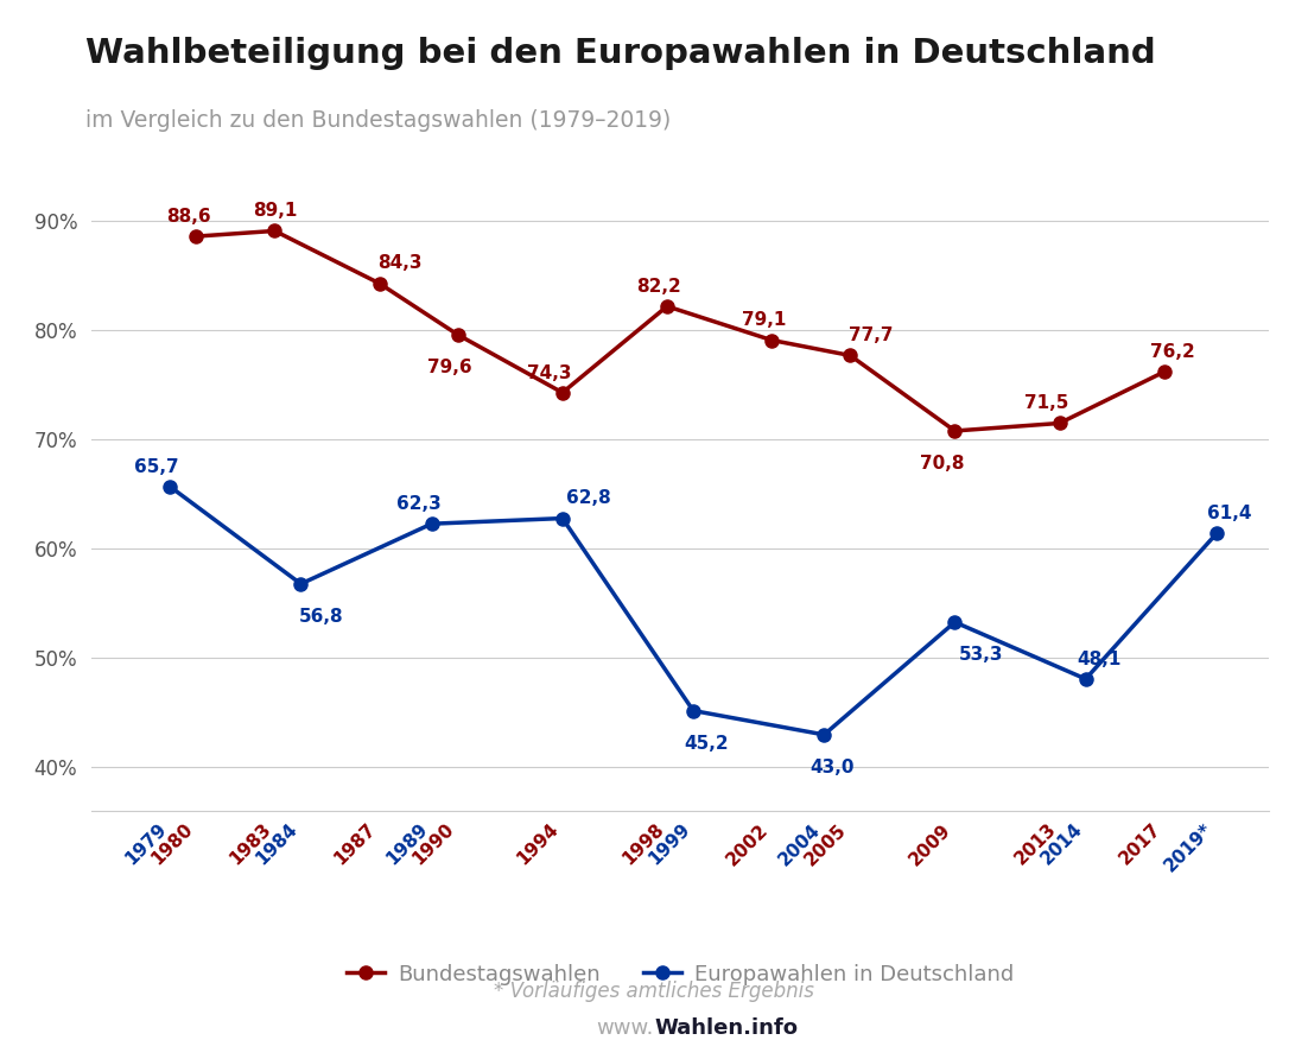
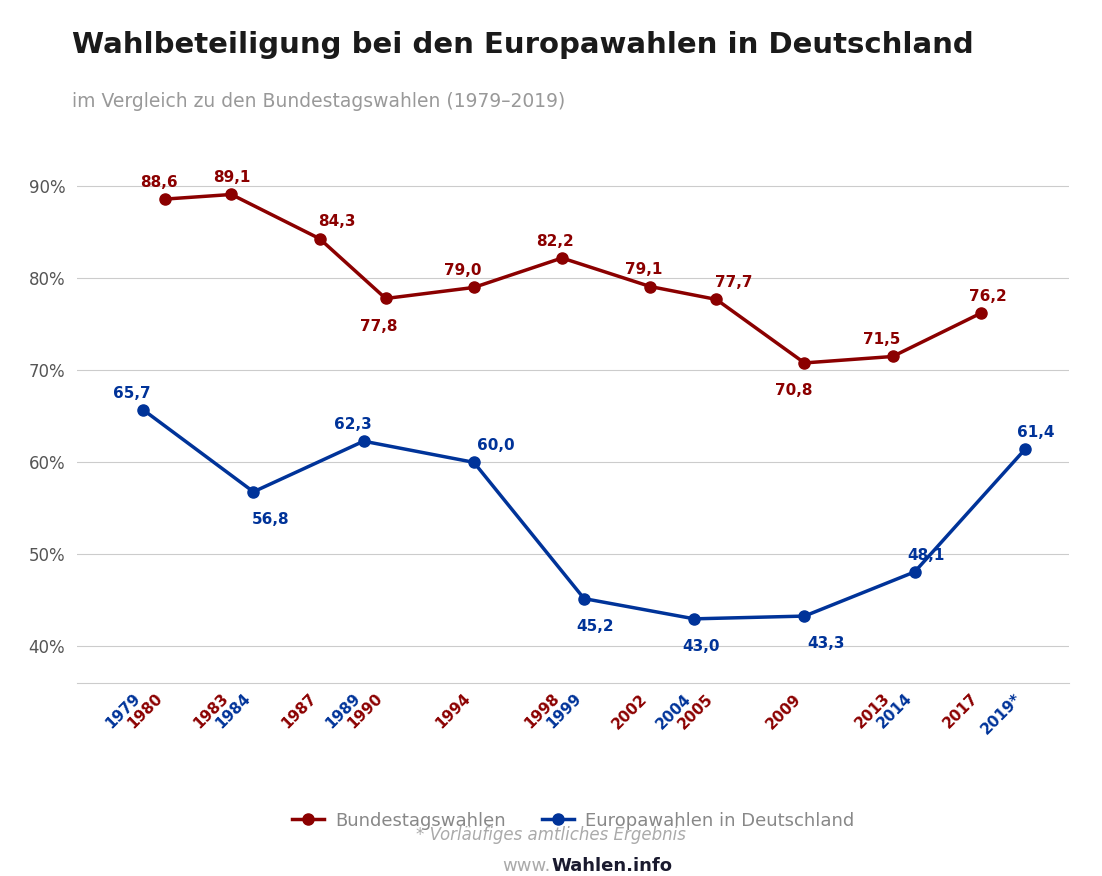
Bundestagswahlen/1990: 79,6 -> 77,8
Bundestagswahlen/1994: 74,3 -> 79,0
Europawahlen in Deutschland/1994: 62,8 -> 60,0
Europawahlen in Deutschland/2009: 53,3 -> 43,3
